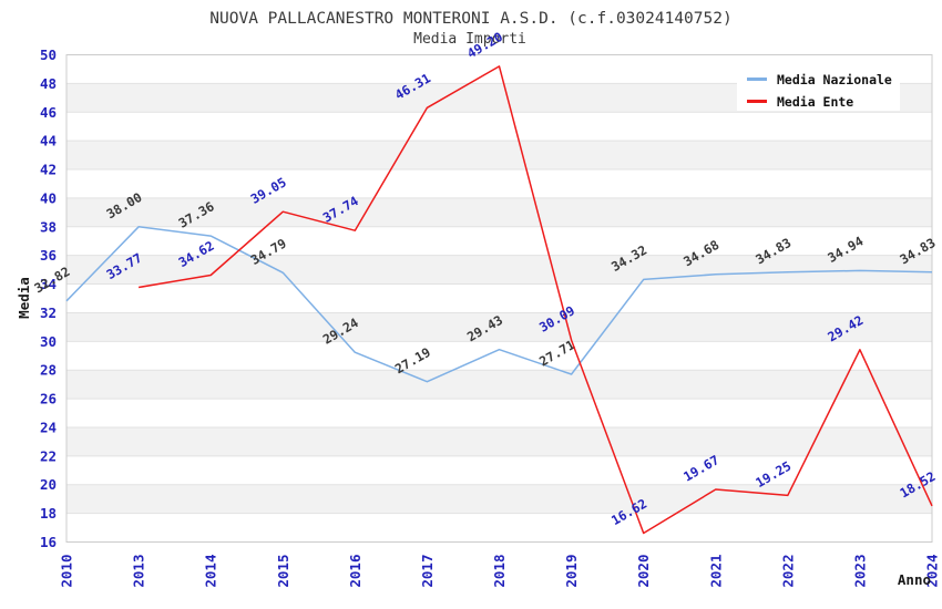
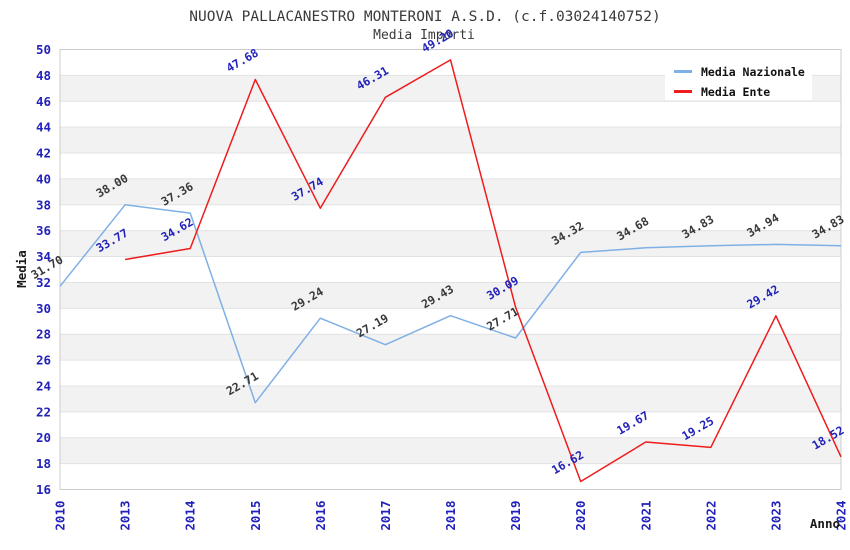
Media Nazionale/2010: 32.82 -> 31.70
Media Nazionale/2015: 34.79 -> 22.71
Media Ente/2015: 39.05 -> 47.68
